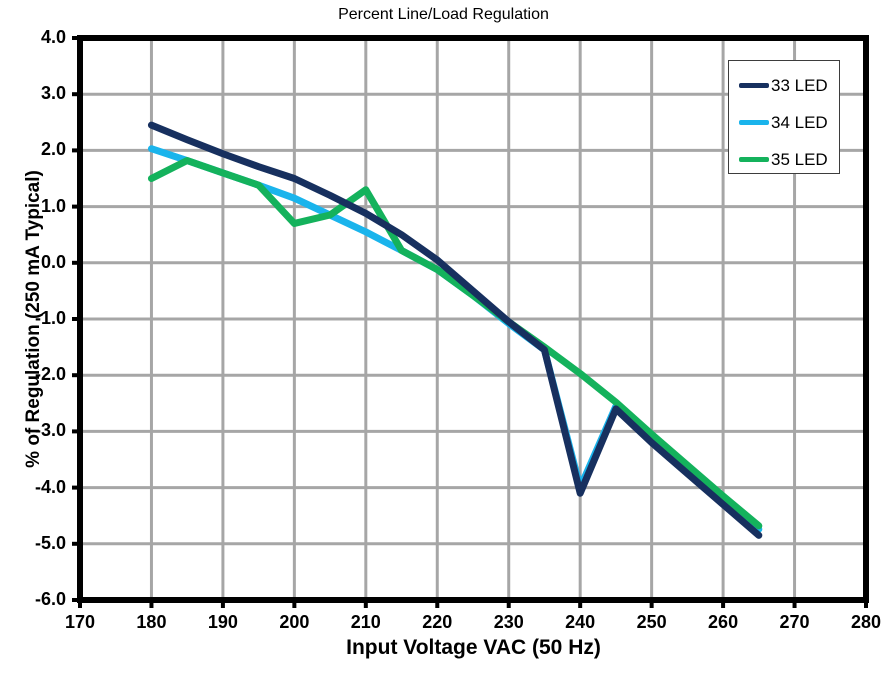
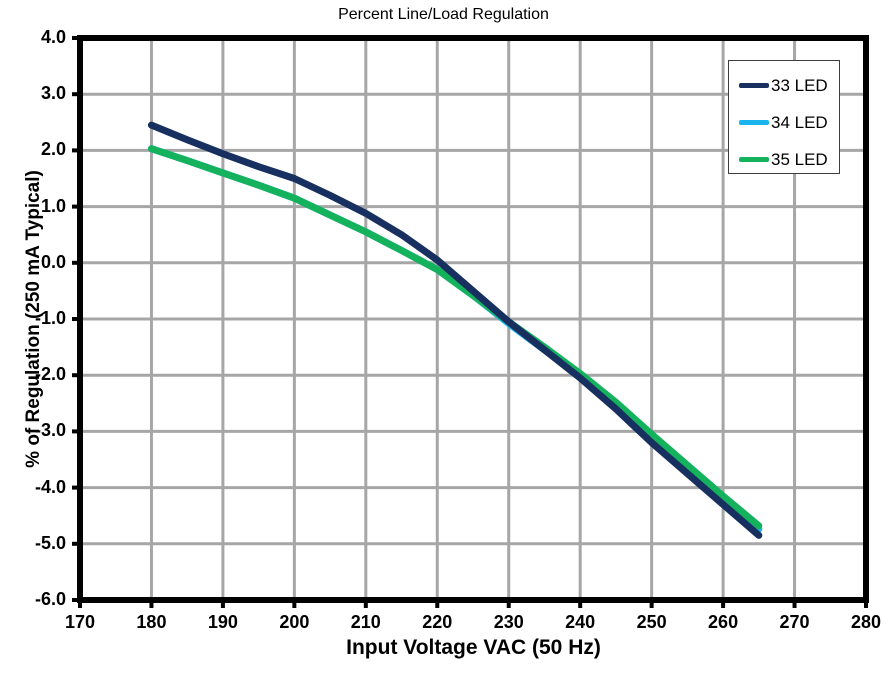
35 LED/180: 1.5 -> 2.0
35 LED/200: 0.7 -> 1.1
35 LED/210: 1.3 -> 0.6
33 LED/240: -4.1 -> -2.0
34 LED/240: -4.0 -> -2.0
